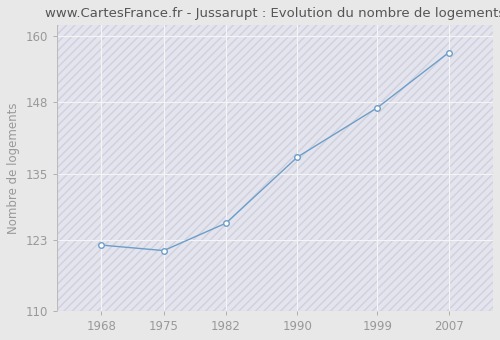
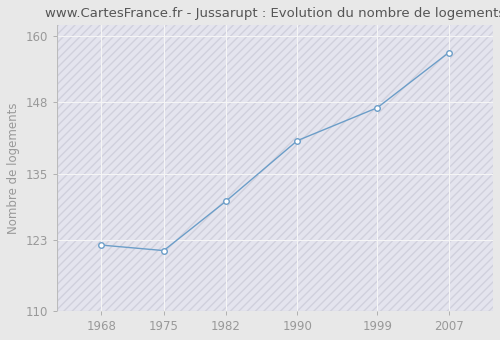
1982: 126 -> 130
1990: 138 -> 141
